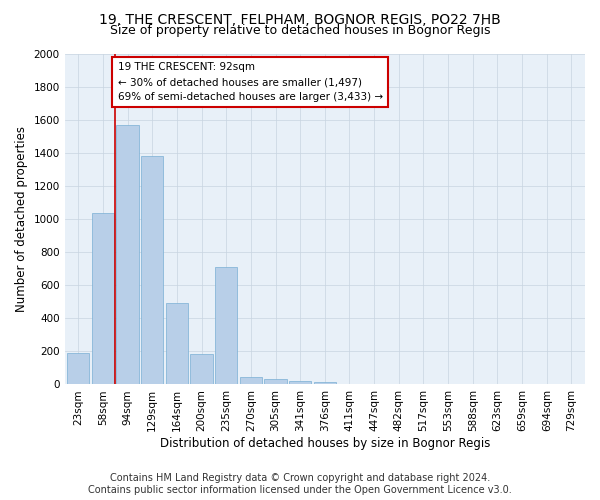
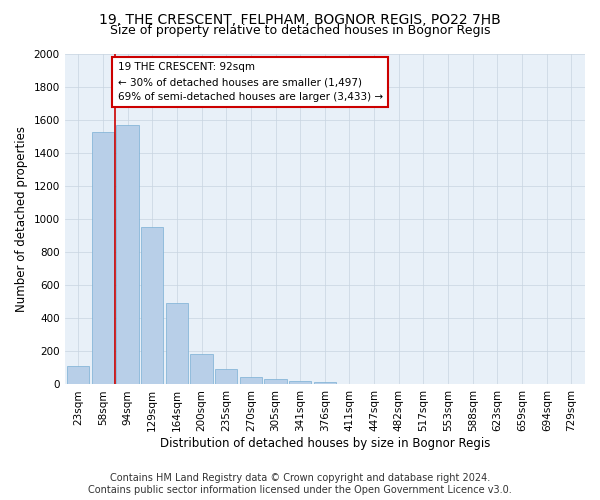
23sqm: 190 -> 110
58sqm: 1040 -> 1530
129sqm: 1380 -> 950
235sqm: 710 -> 100
